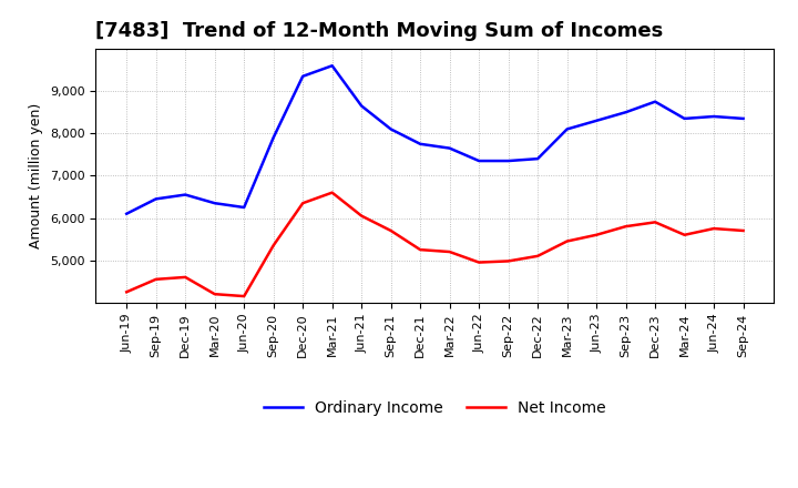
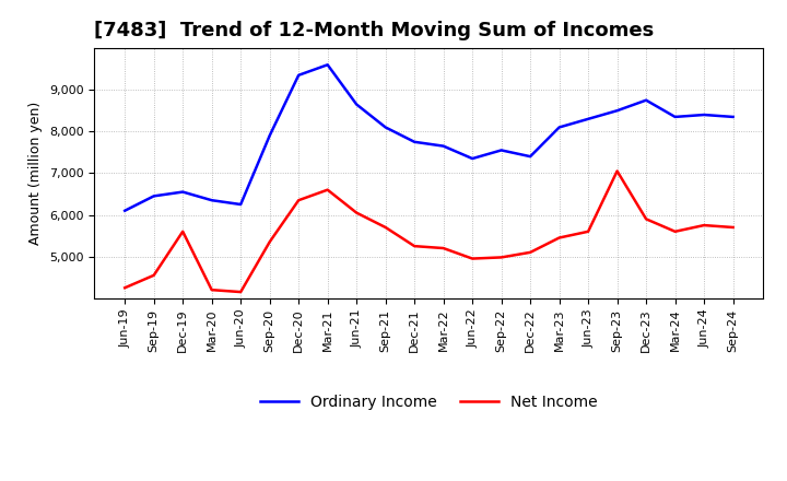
Net Income/Dec-19: 4,600 -> 5,600
Ordinary Income/Sep-22: 7,350 -> 7,550
Net Income/Sep-23: 5,800 -> 7,050
